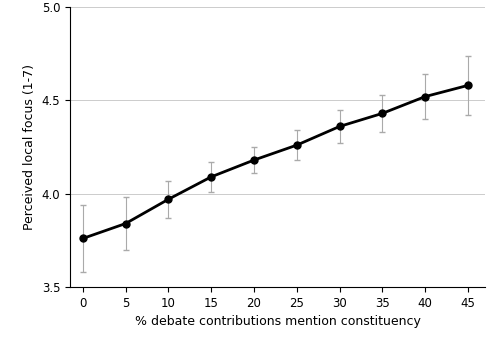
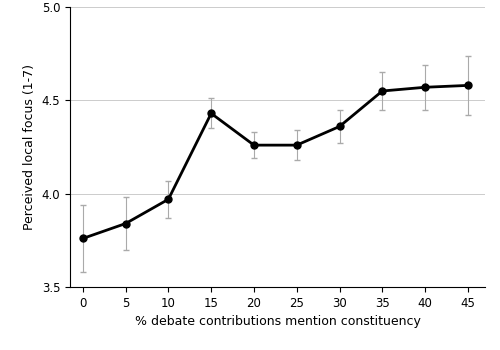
15: 4.09 -> 4.43
20: 4.18 -> 4.26
35: 4.43 -> 4.55
40: 4.52 -> 4.57
